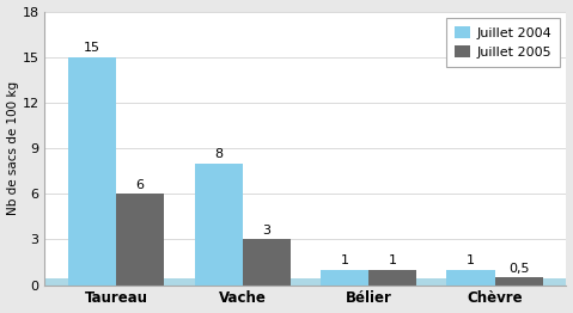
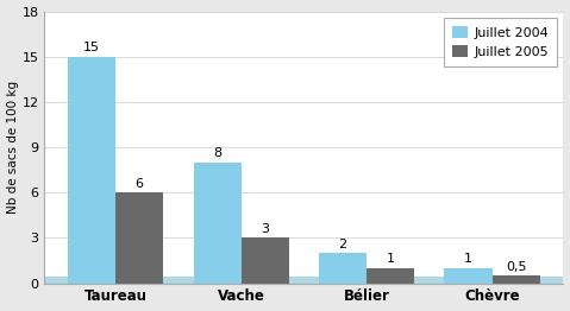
Juillet 2004/Bélier: 1 -> 2
